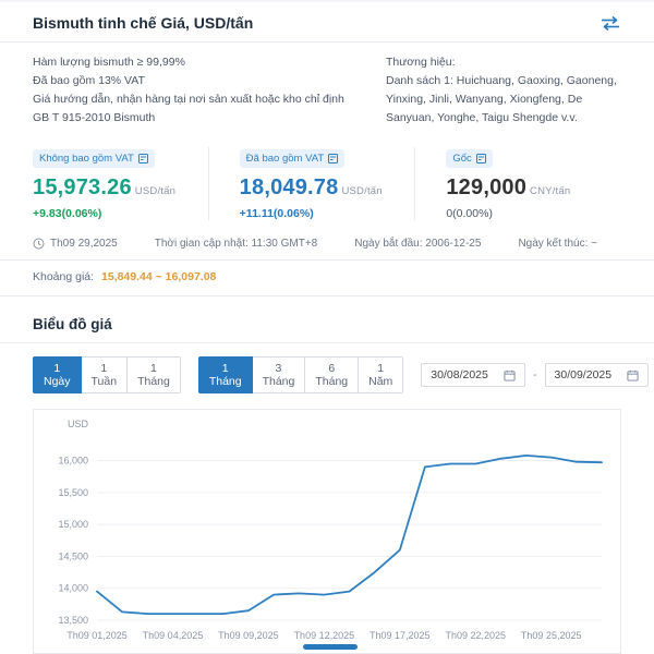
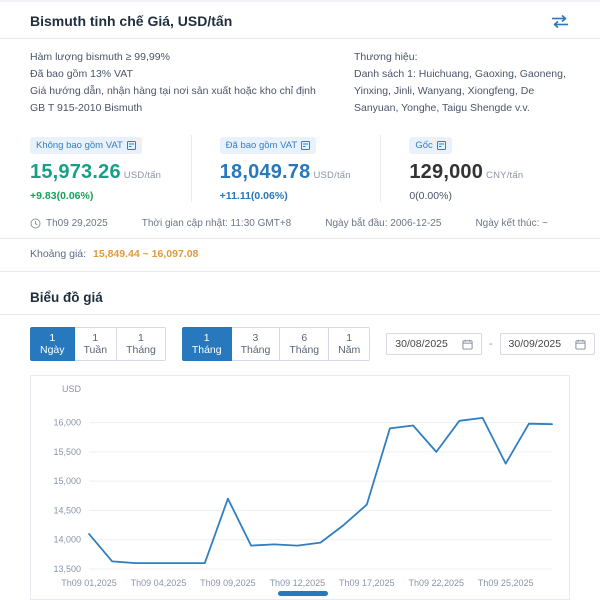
Th09 01,2025: 14000 -> 14100
Th09 09,2025: 13600 -> 14700
Th09 22,2025: 16000 -> 15500
Th09 25,2025: 16000 -> 15300
